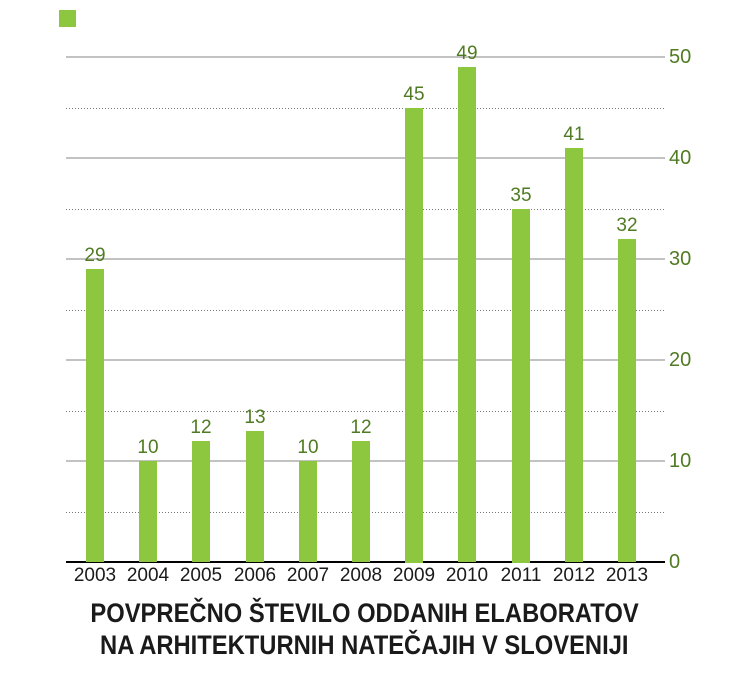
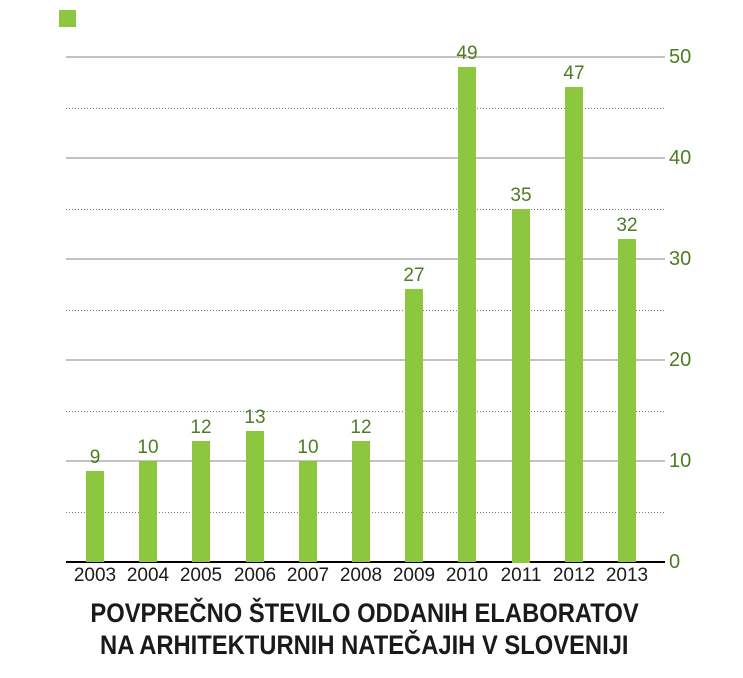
2003: 29 -> 9
2009: 45 -> 27
2012: 41 -> 47
